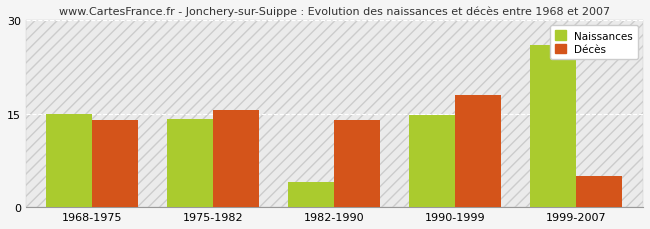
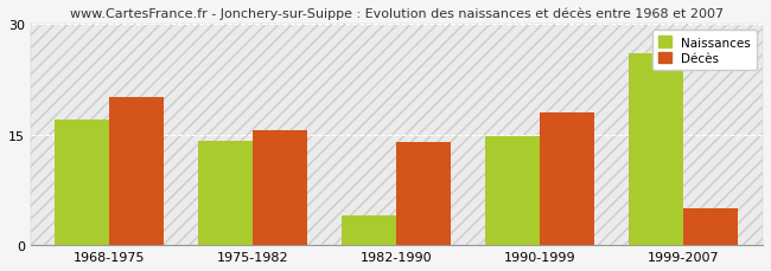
Naissances/1968-1975: 15.0 -> 17.0
Décès/1968-1975: 14.0 -> 20.0
